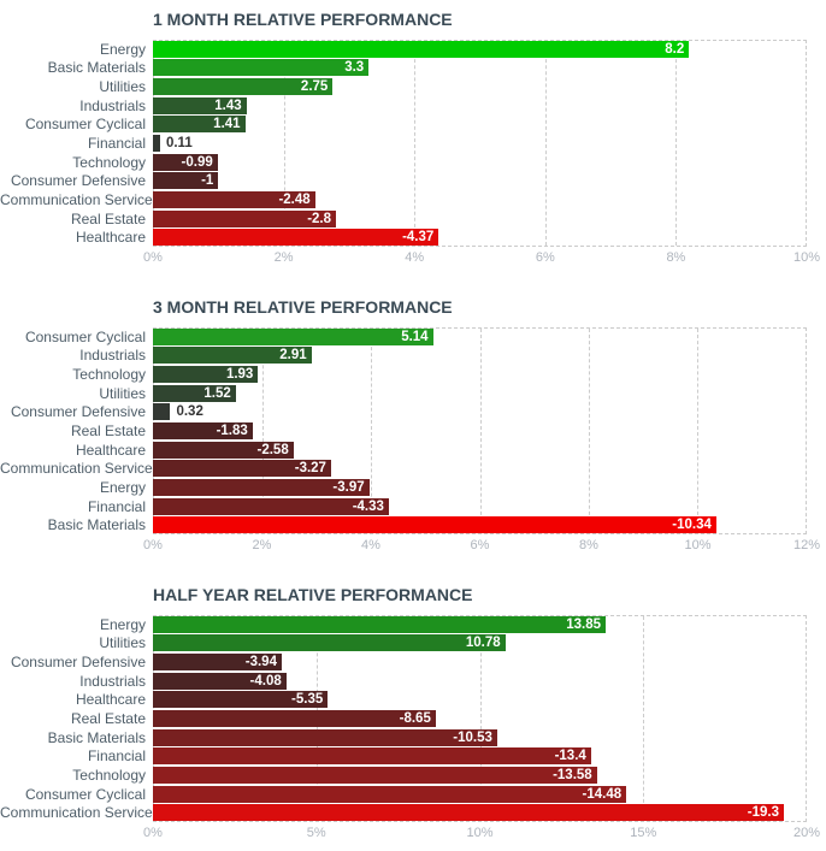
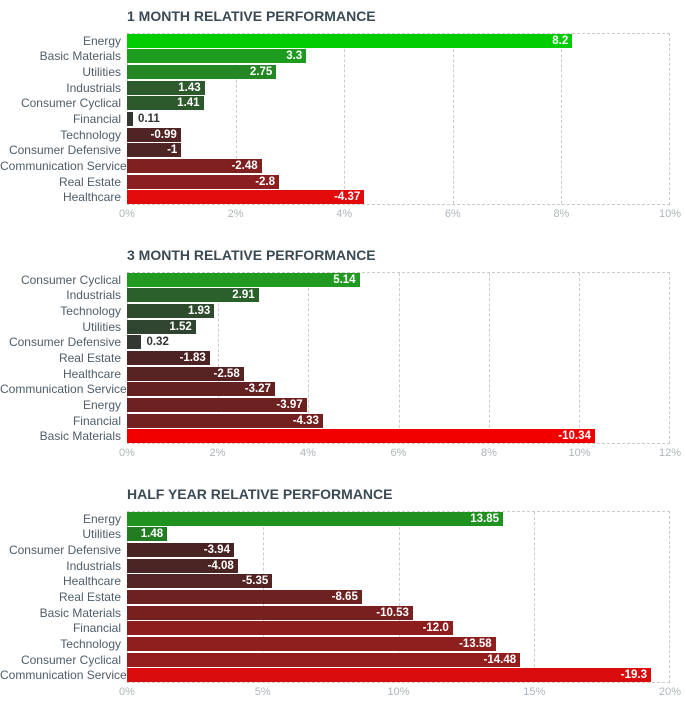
HALF YEAR RELATIVE PERFORMANCE/Utilities: 10.78 -> 1.48
HALF YEAR RELATIVE PERFORMANCE/Financial: -13.4 -> -12.0
